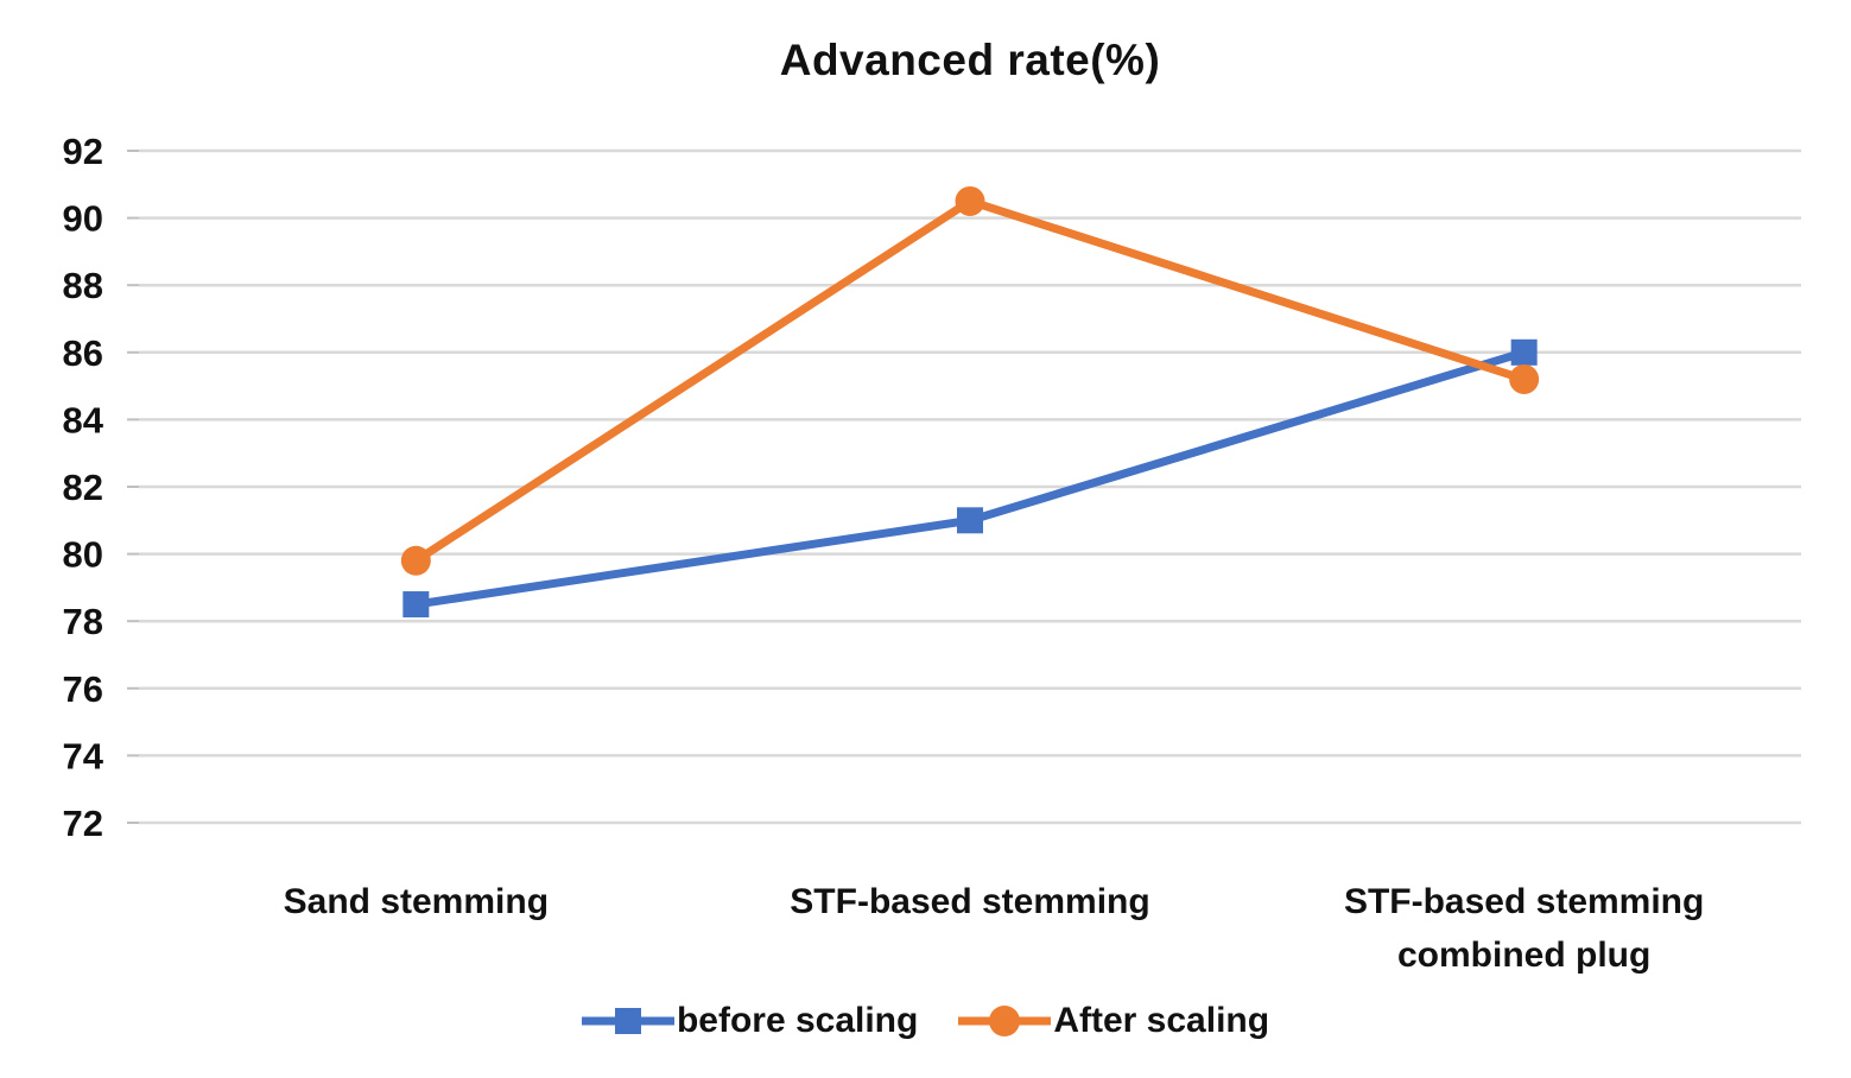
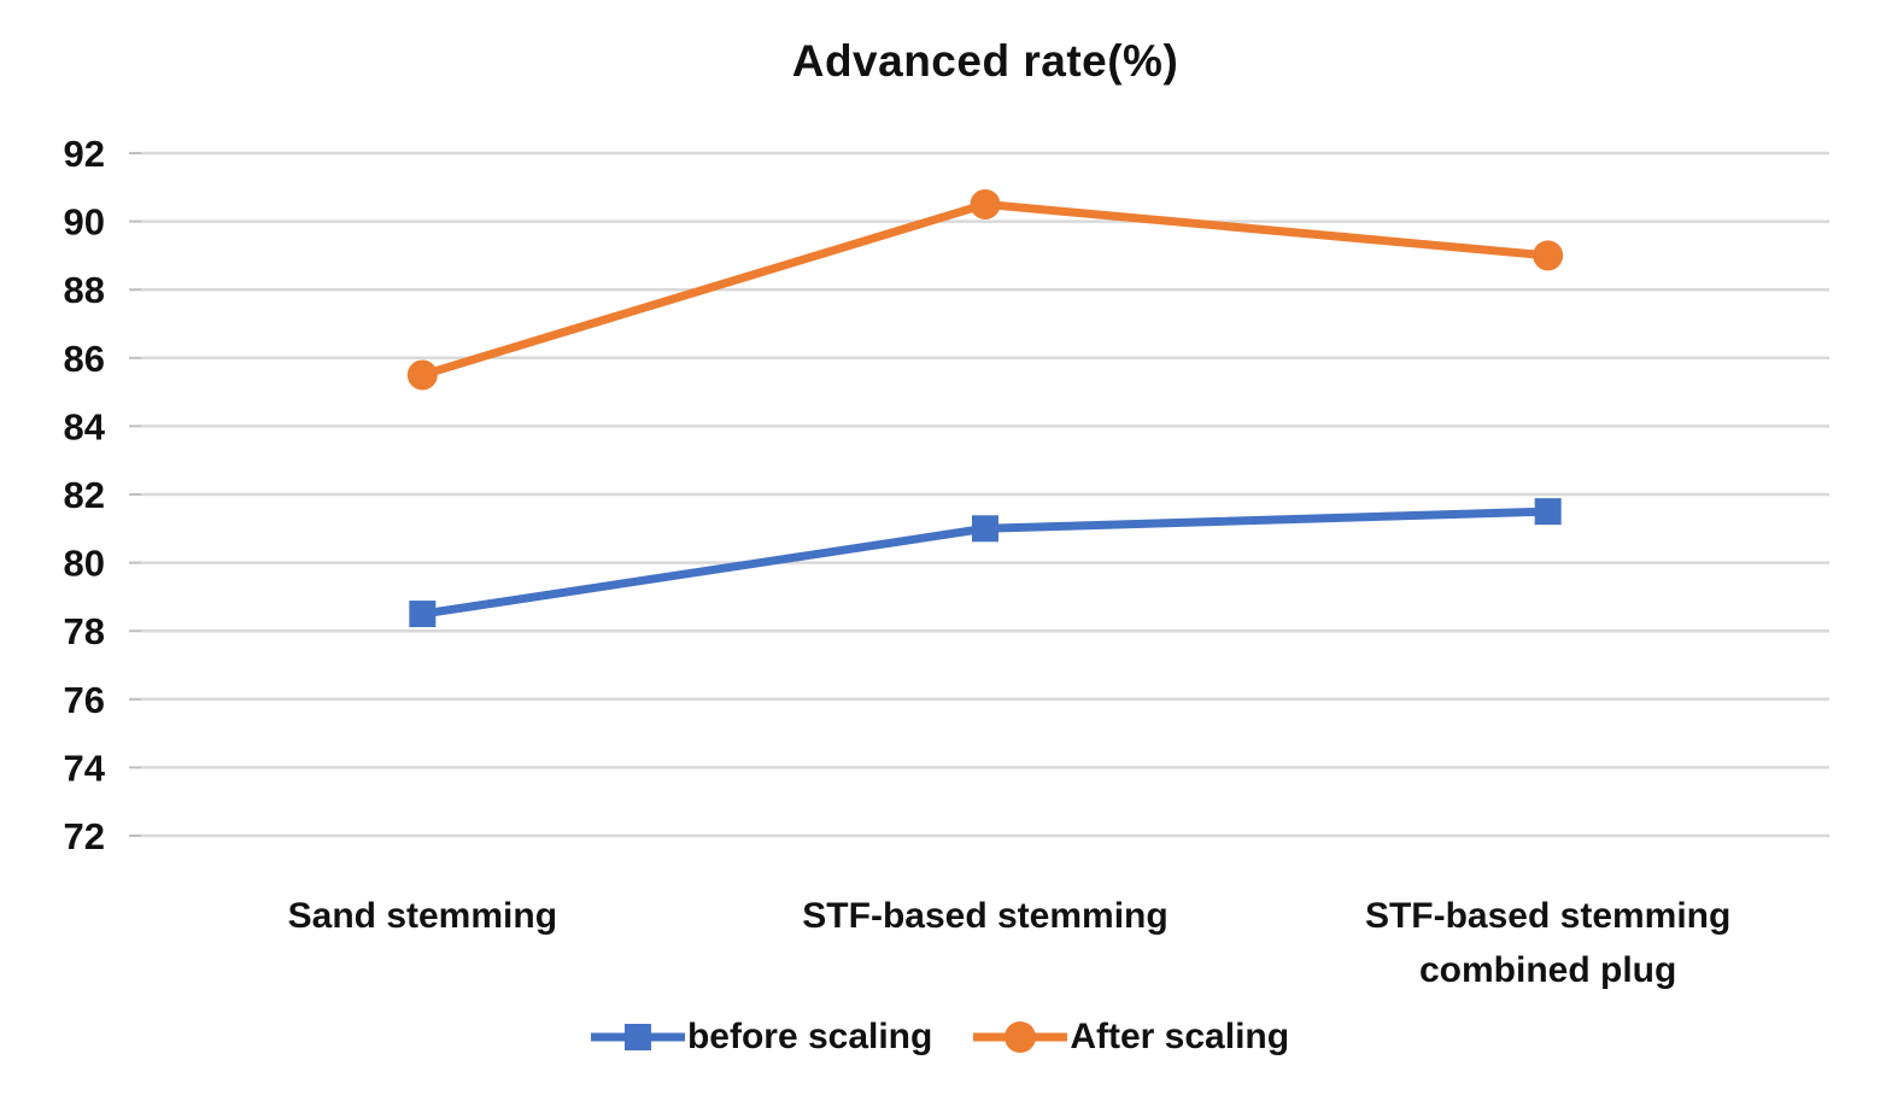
After scaling/Sand stemming: 79.8 -> 85.5
before scaling/STF-based stemming combined plug: 86.0 -> 81.5
After scaling/STF-based stemming combined plug: 85.2 -> 89.0
